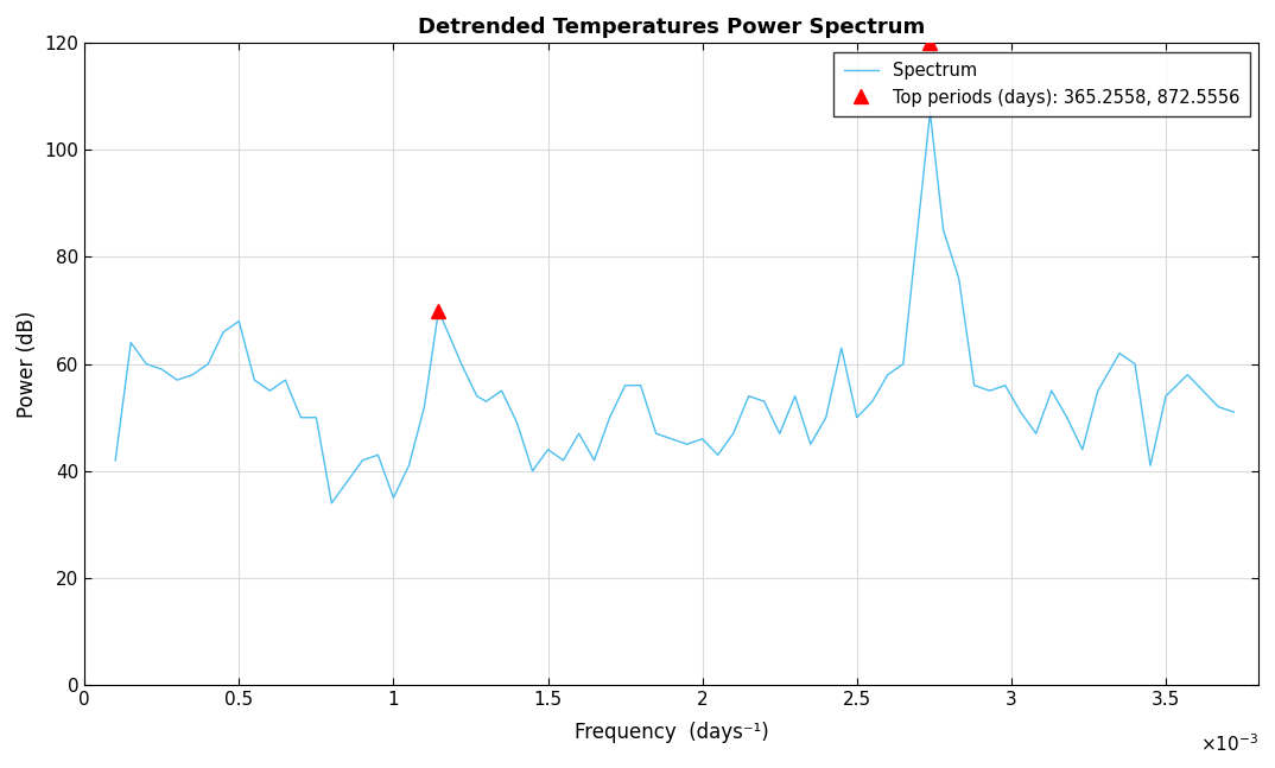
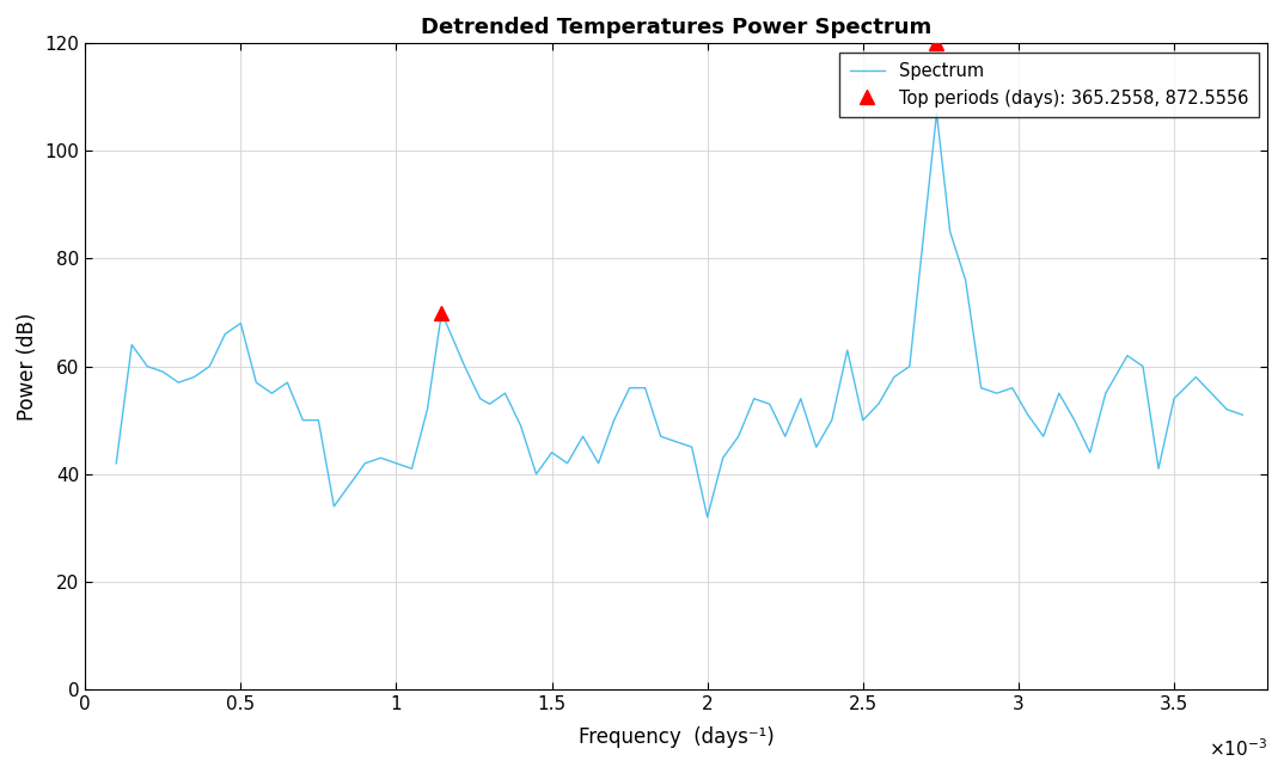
1: 35 -> 42
2: 46 -> 32
